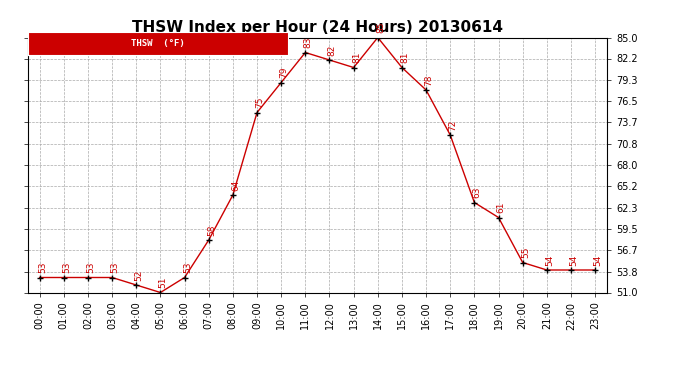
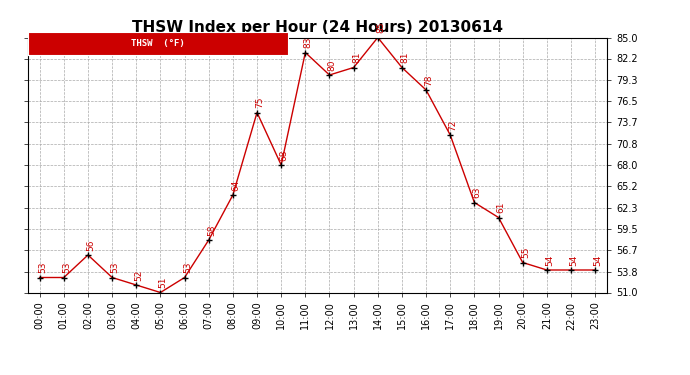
02:00: 53 -> 56
10:00: 79 -> 68
12:00: 82 -> 80
